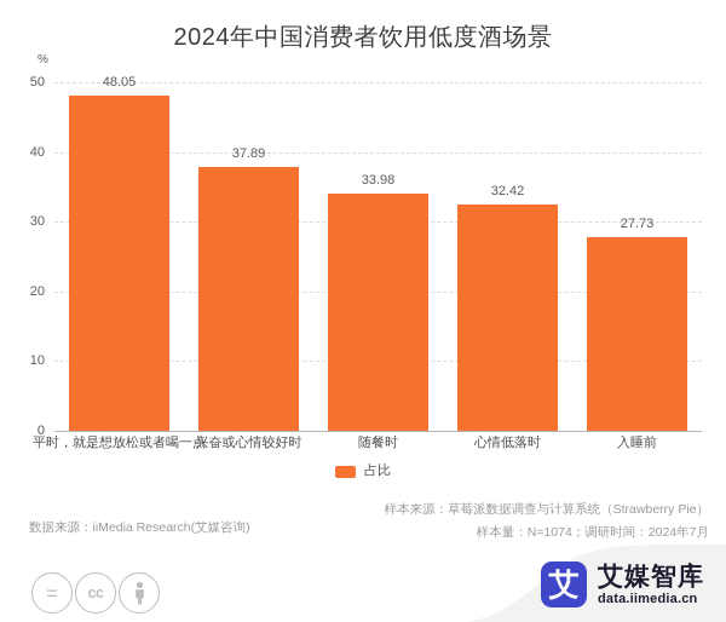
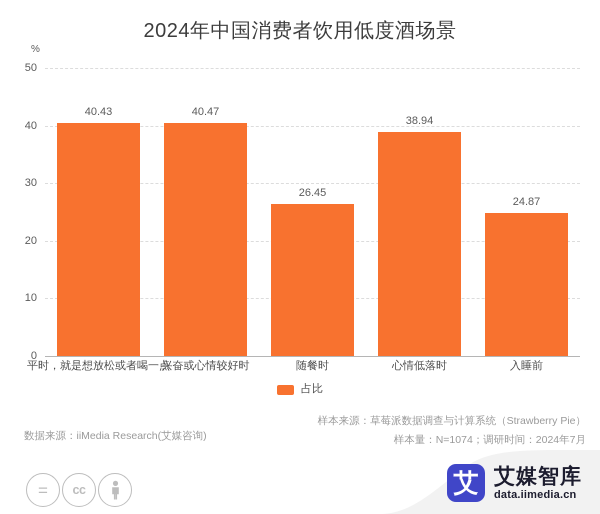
平时，就是想放松或者喝一点: 48.05 -> 40.43
兴奋或心情较好时: 37.89 -> 40.47
随餐时: 33.98 -> 26.45
心情低落时: 32.42 -> 38.94
入睡前: 27.73 -> 24.87
